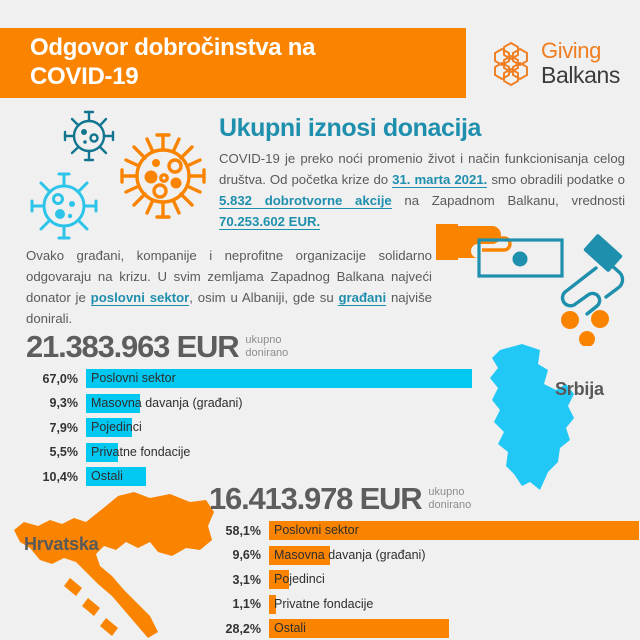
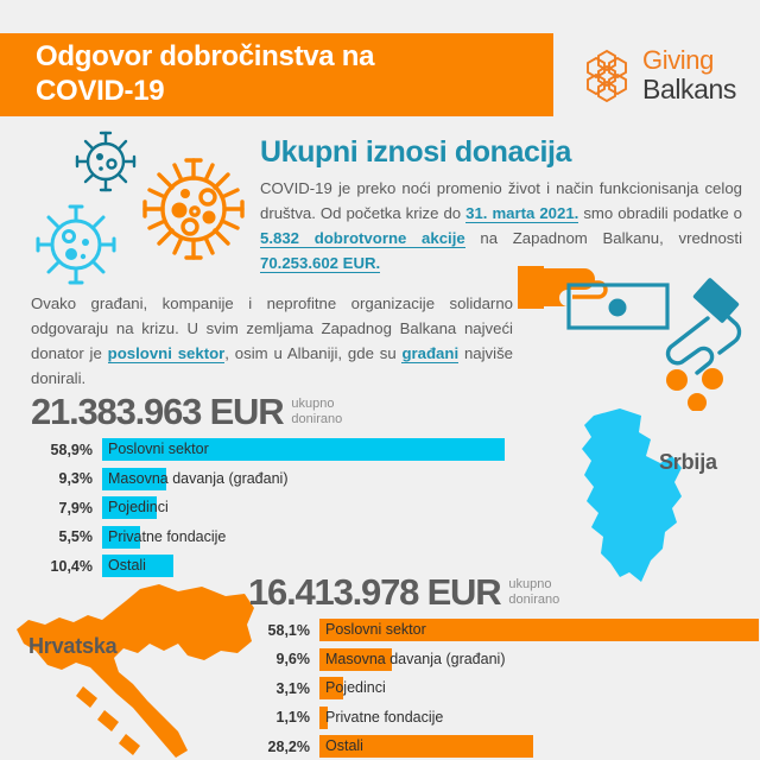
21.383.963 EUR/Poslovni sektor: 67,0% -> 58,9%
